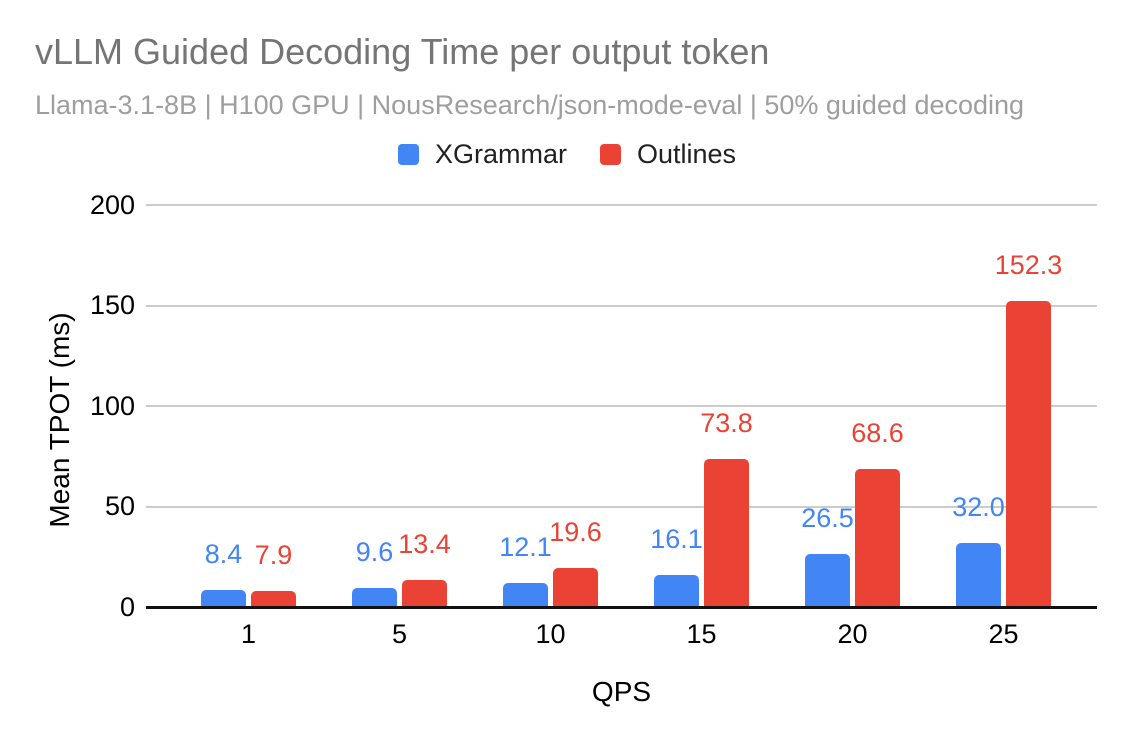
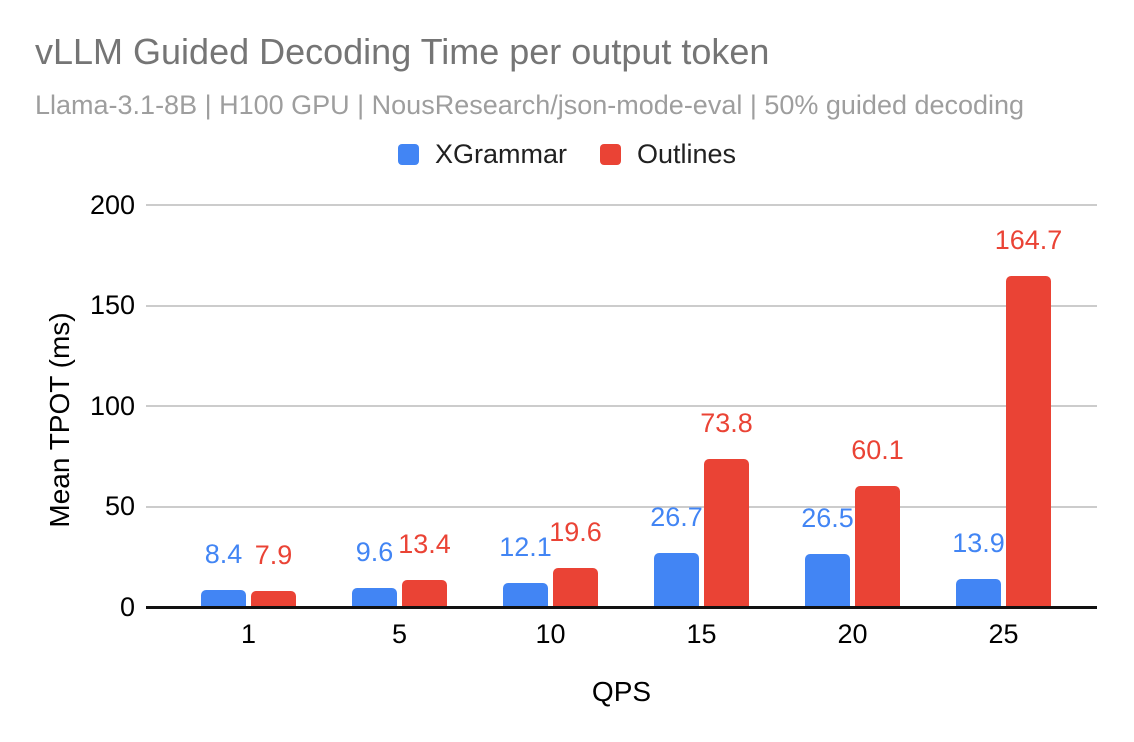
XGrammar/15: 16.1 -> 26.7
Outlines/20: 68.6 -> 60.1
XGrammar/25: 32.0 -> 13.9
Outlines/25: 152.3 -> 164.7
